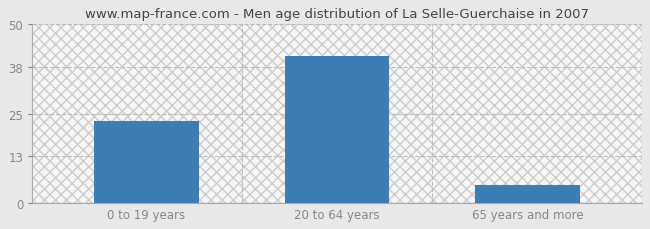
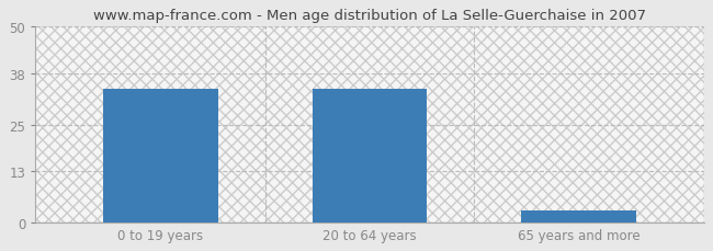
0 to 19 years: 23 -> 34
20 to 64 years: 41 -> 34
65 years and more: 5 -> 3
